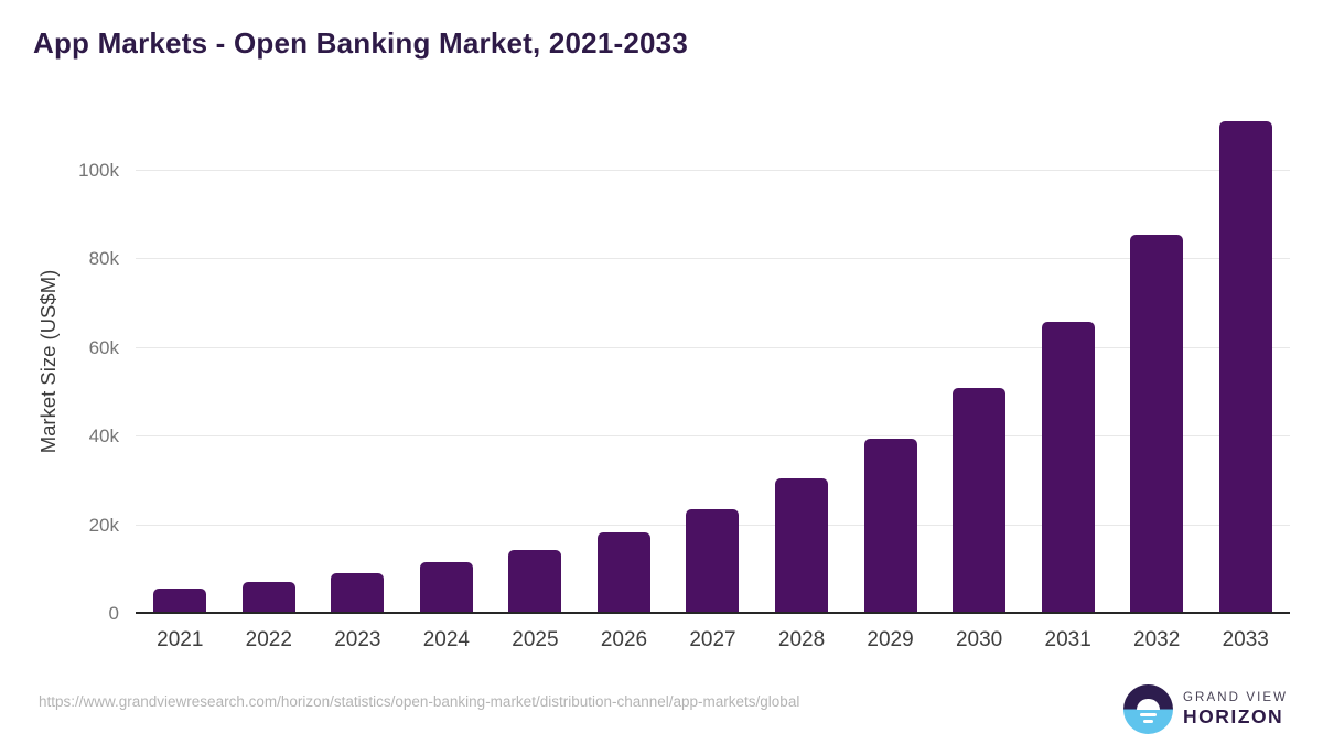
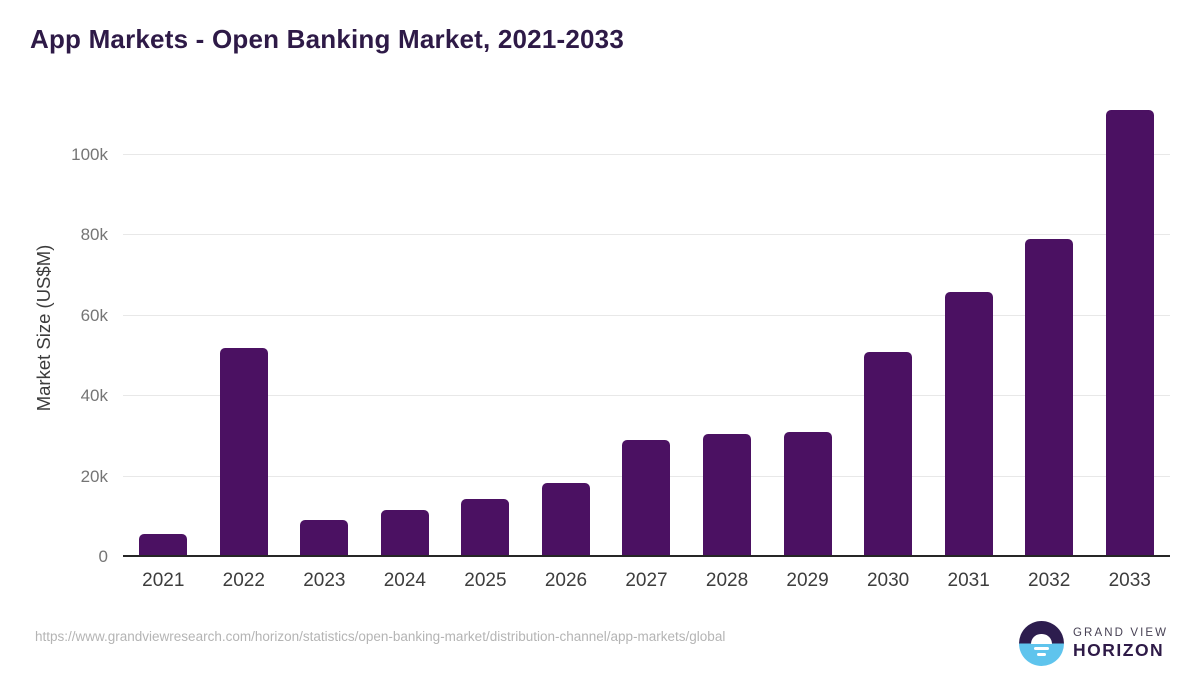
2022: 7k -> 52k
2027: 24k -> 29k
2029: 40k -> 31k
2032: 85k -> 79k
